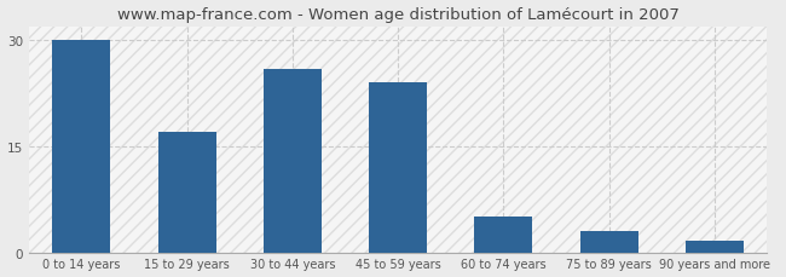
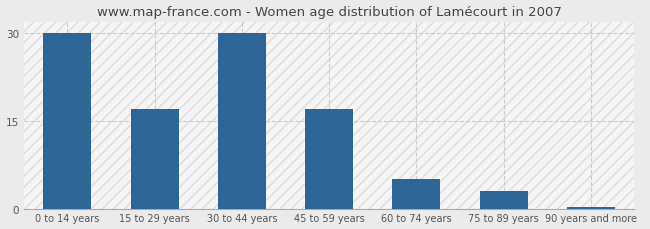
30 to 44 years: 26.0 -> 30.0
45 to 59 years: 24.0 -> 17.0
90 years and more: 1.6 -> 0.3
